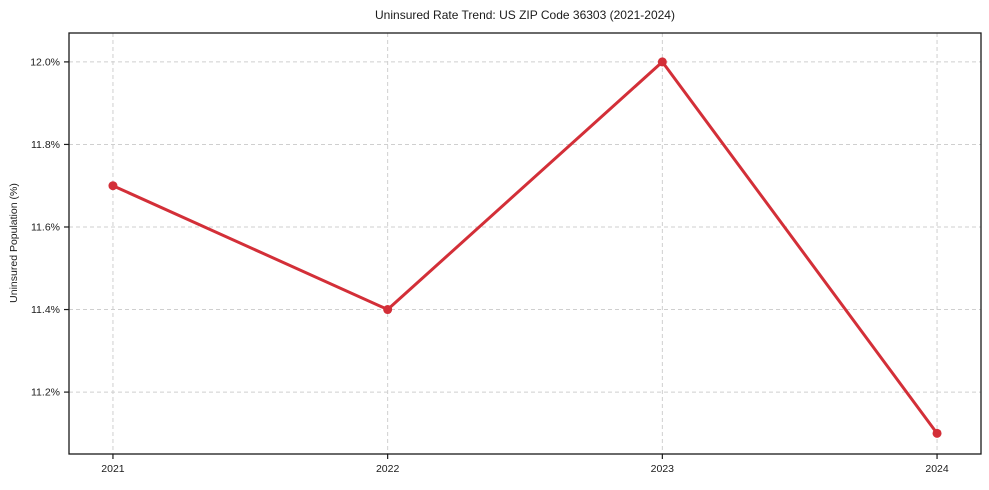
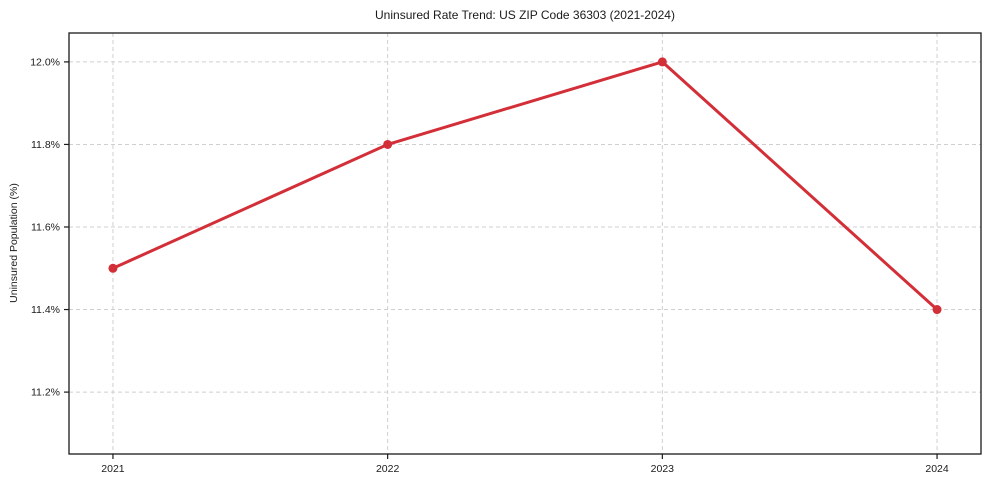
2021: 11.7% -> 11.5%
2022: 11.4% -> 11.8%
2024: 11.1% -> 11.4%
